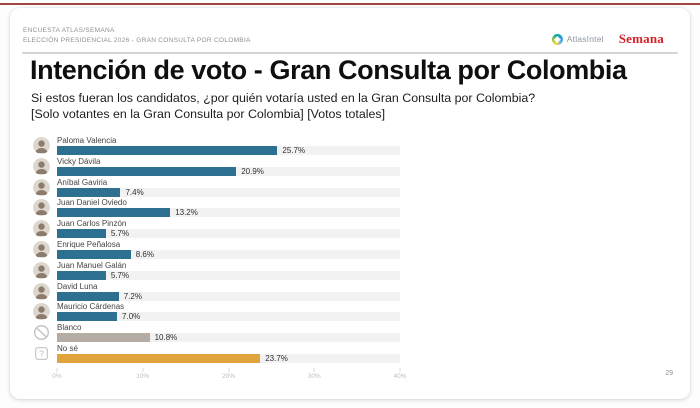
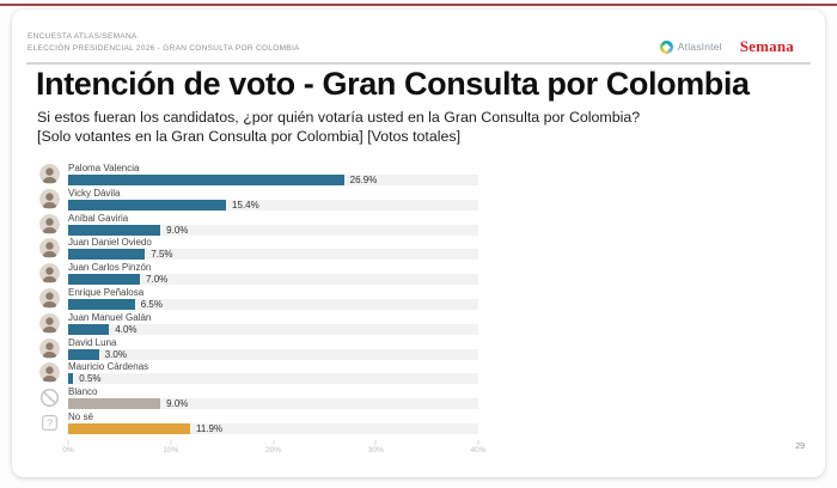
Paloma Valencia: 25.7% -> 26.9%
Vicky Dávila: 20.9% -> 15.4%
Aníbal Gaviria: 7.4% -> 9.0%
Juan Daniel Oviedo: 13.2% -> 7.5%
Juan Carlos Pinzón: 5.7% -> 7.0%
Enrique Peñalosa: 8.6% -> 6.5%
Juan Manuel Galán: 5.7% -> 4.0%
David Luna: 7.2% -> 3.0%
Mauricio Cárdenas: 7.0% -> 0.5%
Blanco: 10.8% -> 9.0%
No sé: 23.7% -> 11.9%
